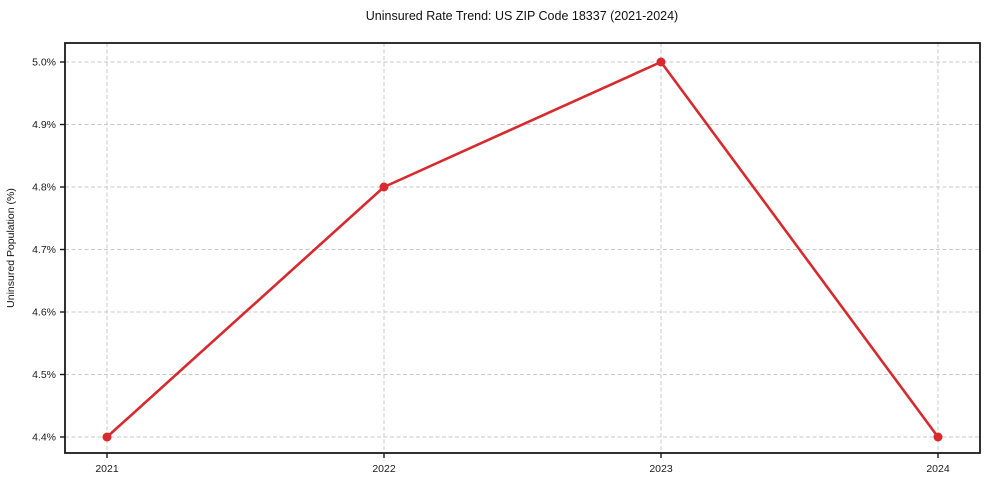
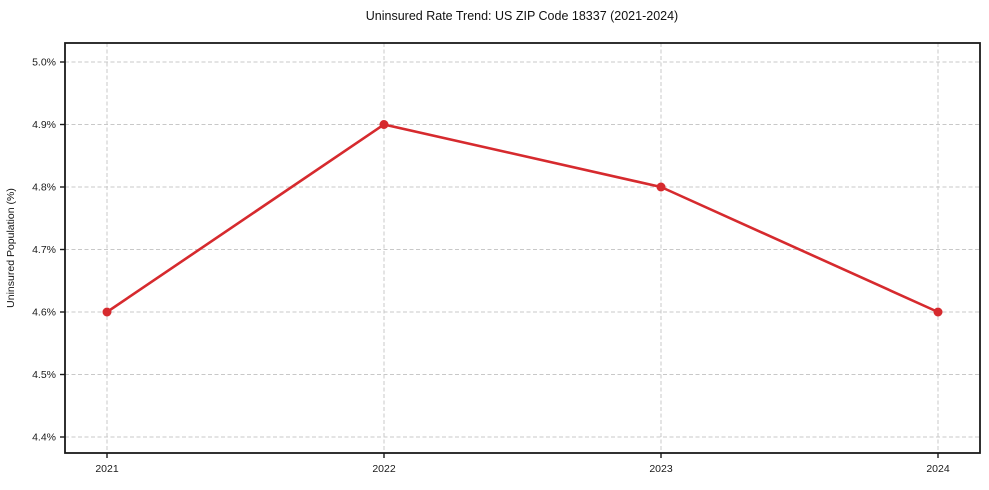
2021: 4.4% -> 4.6%
2022: 4.8% -> 4.9%
2023: 5.0% -> 4.8%
2024: 4.4% -> 4.6%
